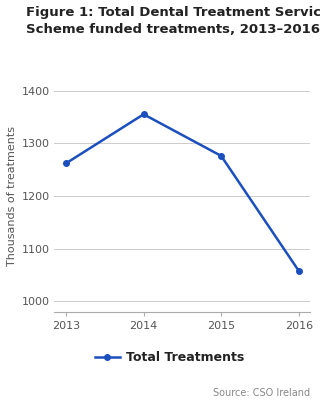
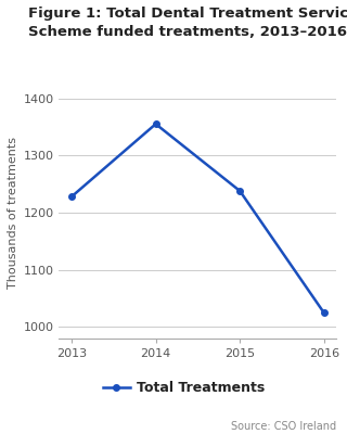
2013: 1262 -> 1228
2015: 1276 -> 1238
2016: 1058 -> 1025
